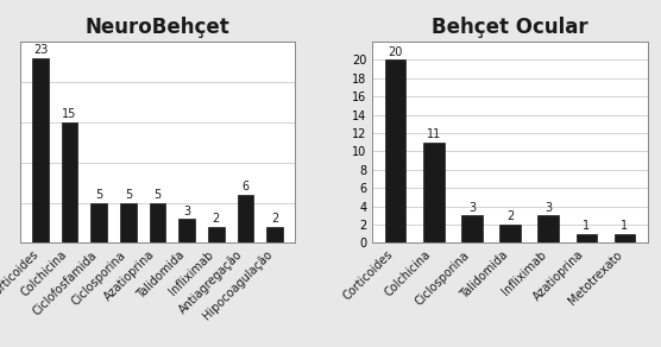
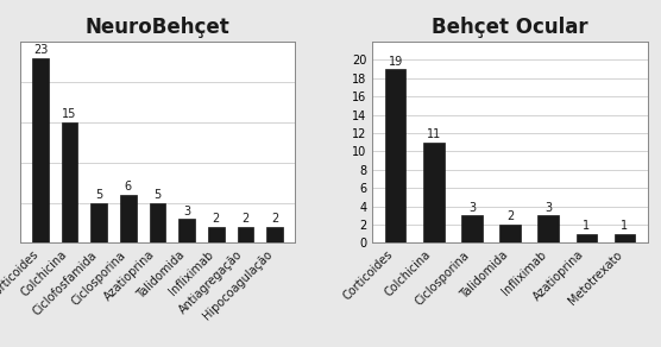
NeuroBehçet/Ciclosporina: 5 -> 6
NeuroBehçet/Antiagregação: 6 -> 2
Behçet Ocular/Corticoides: 20 -> 19
